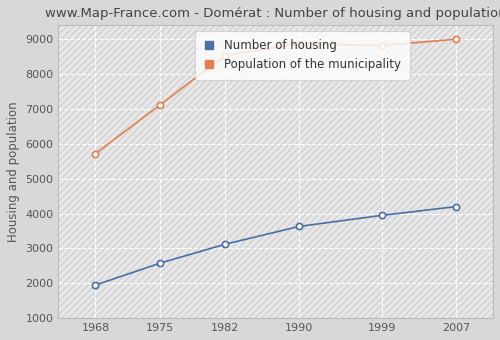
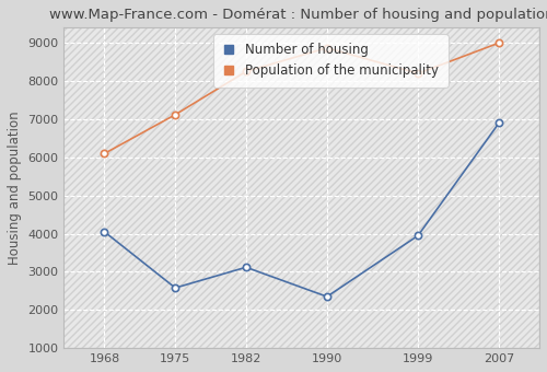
Number of housing/1968: 1950 -> 4050
Population of the municipality/1968: 5720 -> 6100
Population of the municipality/1982: 8530 -> 8250
Number of housing/1990: 3630 -> 2350
Population of the municipality/1999: 8820 -> 8200
Number of housing/2007: 4200 -> 6900
